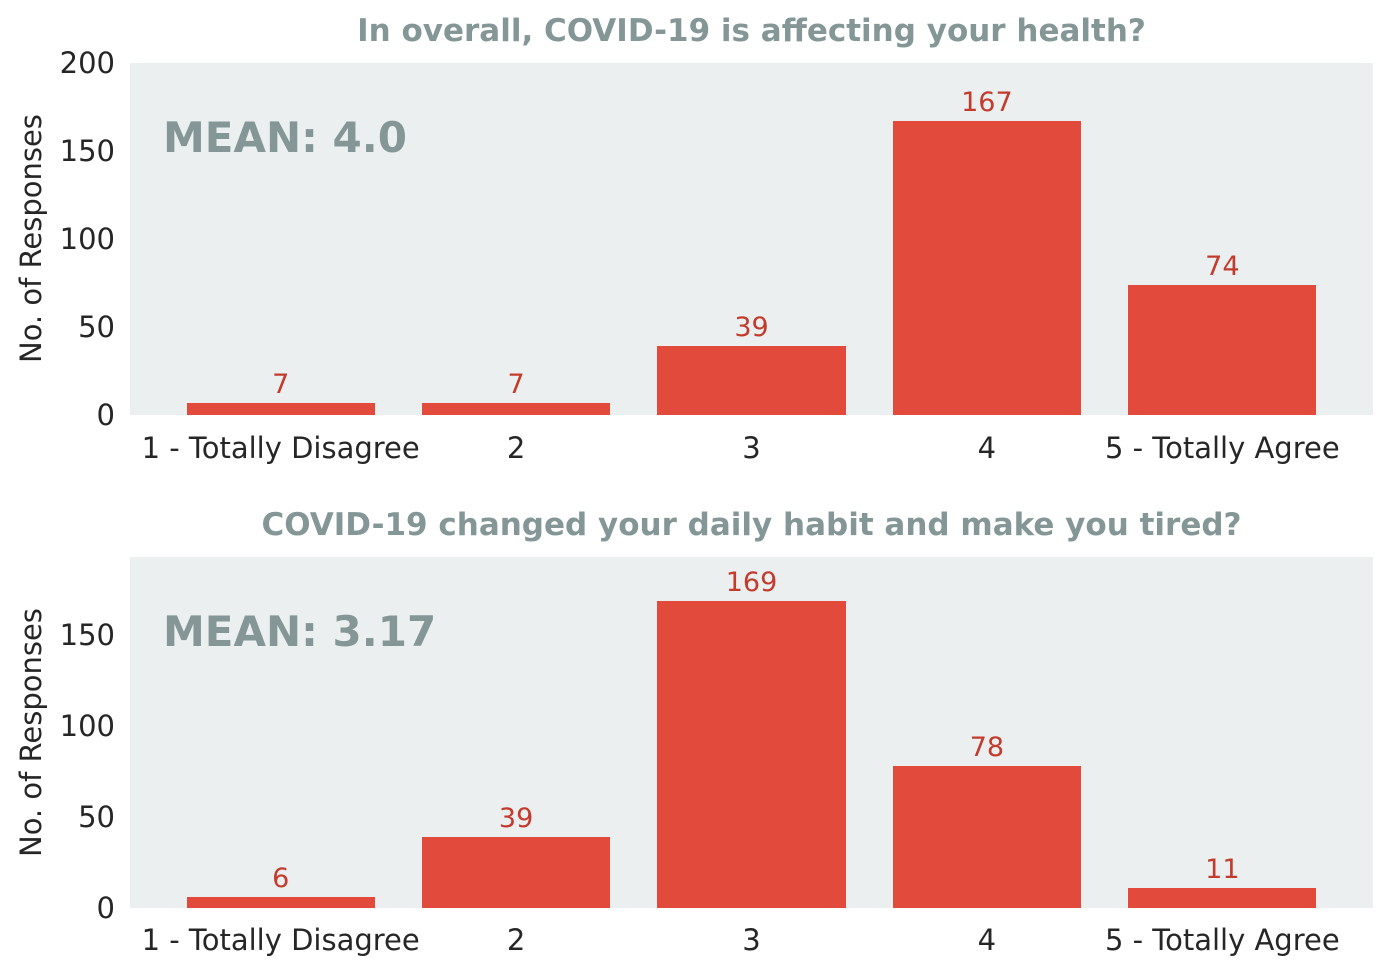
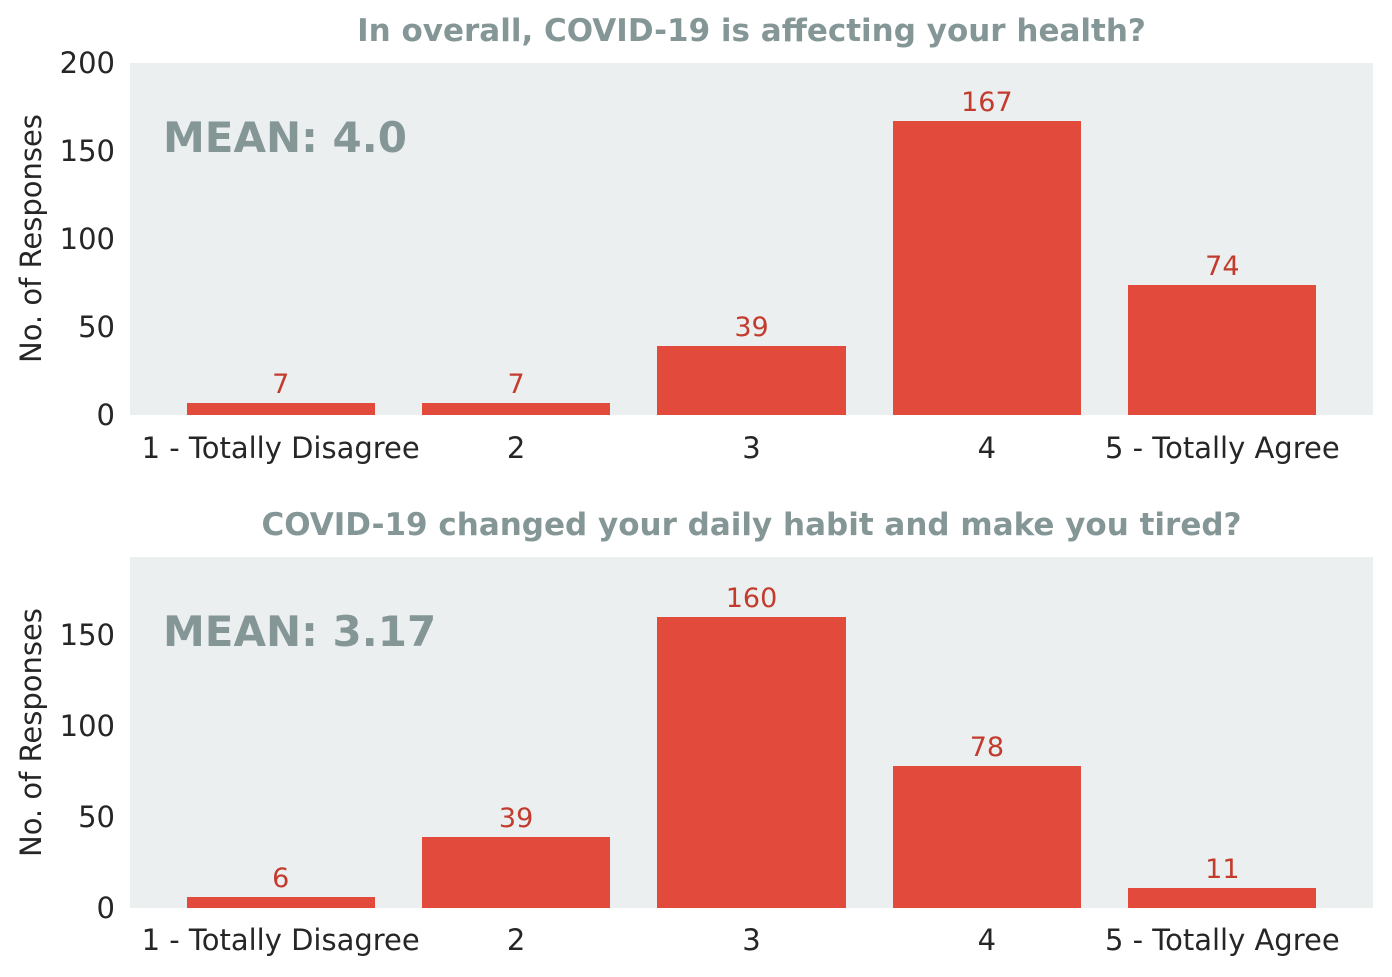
COVID-19 changed your daily habit and make you tired?/3: 169 -> 160
